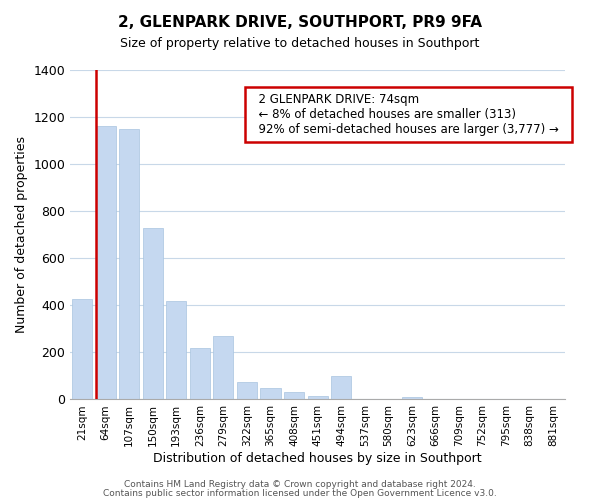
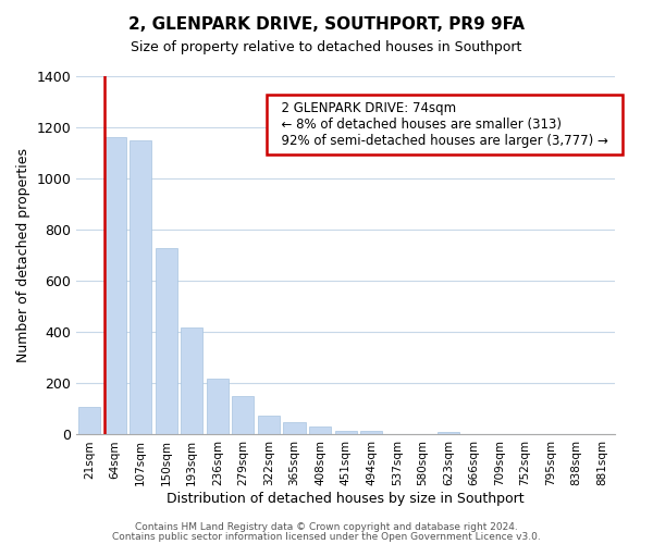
21sqm: 425 -> 110
279sqm: 270 -> 150
494sqm: 100 -> 15
